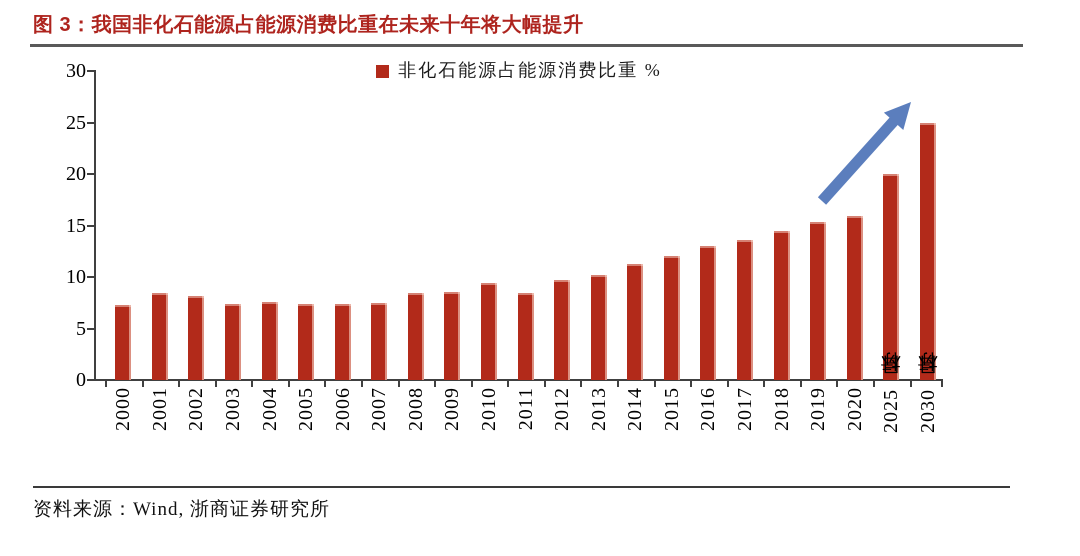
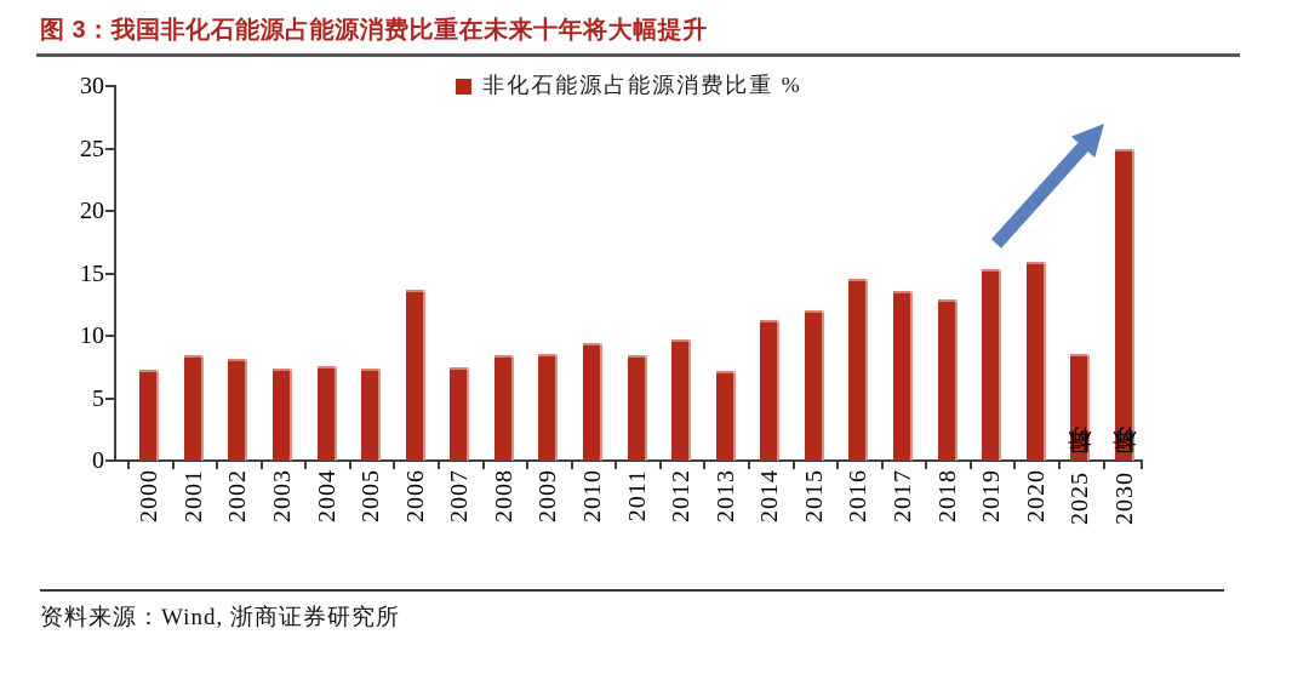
2006: 7.4 -> 13.7
2013: 10.2 -> 7.2
2016: 13.0 -> 14.6
2018: 14.5 -> 12.9
2025目标: 20.0 -> 8.5
